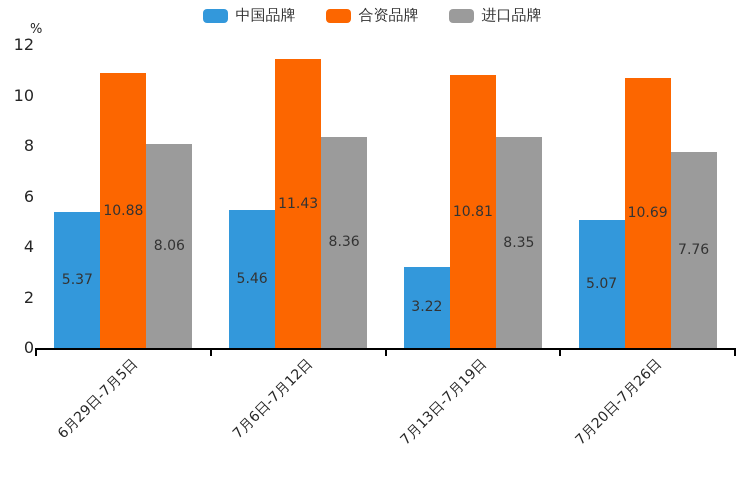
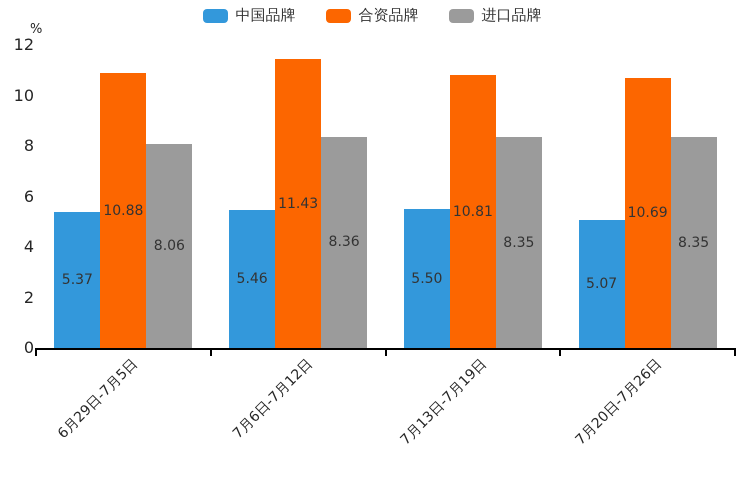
中国品牌/7月13日-7月19日: 3.22 -> 5.50
进口品牌/7月20日-7月26日: 7.76 -> 8.35
